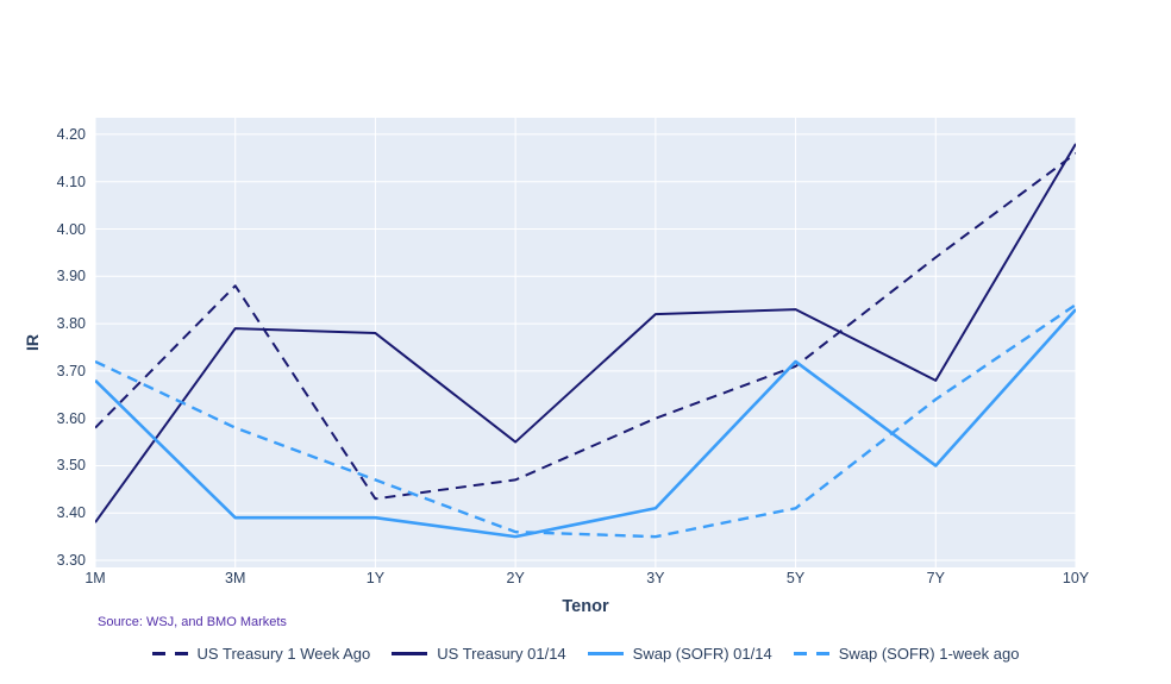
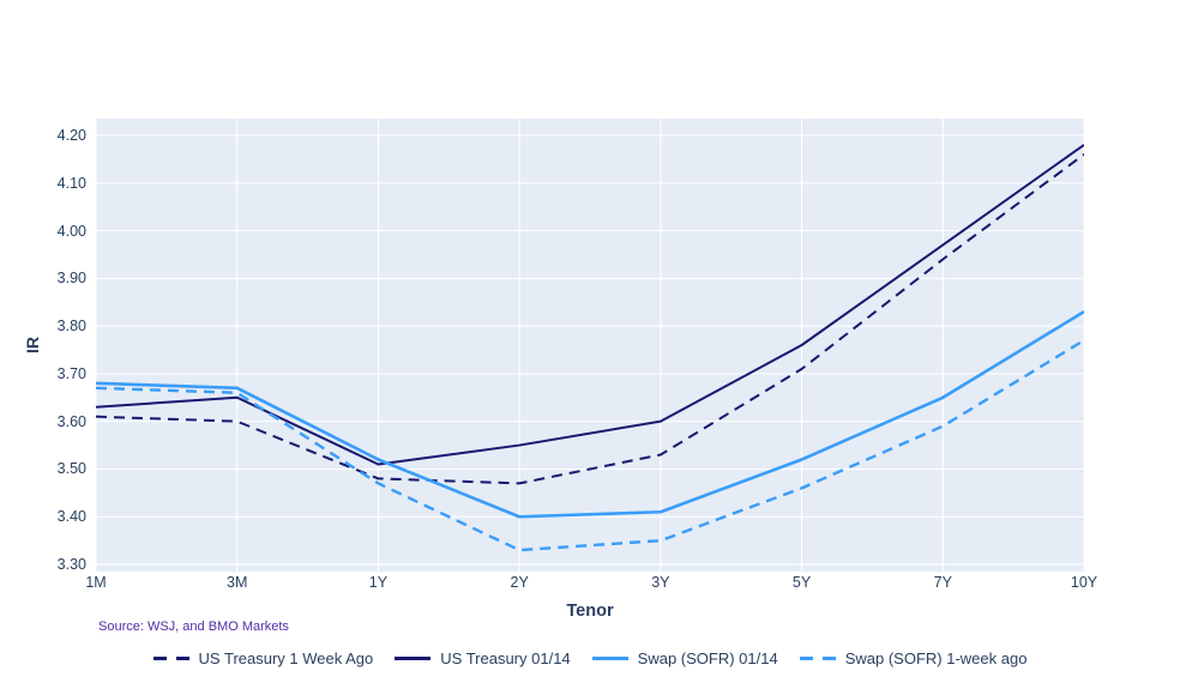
US Treasury 1 Week Ago/1M: 3.58 -> 3.61
US Treasury 01/14/1M: 3.38 -> 3.63
Swap (SOFR) 1-week ago/1M: 3.72 -> 3.67
US Treasury 1 Week Ago/3M: 3.88 -> 3.60
US Treasury 01/14/3M: 3.79 -> 3.65
Swap (SOFR) 01/14/3M: 3.39 -> 3.67
Swap (SOFR) 1-week ago/3M: 3.58 -> 3.66
US Treasury 1 Week Ago/1Y: 3.43 -> 3.48
US Treasury 01/14/1Y: 3.78 -> 3.51
Swap (SOFR) 01/14/1Y: 3.39 -> 3.52
Swap (SOFR) 01/14/2Y: 3.35 -> 3.40
Swap (SOFR) 1-week ago/2Y: 3.36 -> 3.33
US Treasury 1 Week Ago/3Y: 3.60 -> 3.53
US Treasury 01/14/3Y: 3.82 -> 3.60
US Treasury 01/14/5Y: 3.83 -> 3.76
Swap (SOFR) 01/14/5Y: 3.72 -> 3.52
Swap (SOFR) 1-week ago/5Y: 3.41 -> 3.46
US Treasury 01/14/7Y: 3.68 -> 3.97
Swap (SOFR) 01/14/7Y: 3.50 -> 3.65
Swap (SOFR) 1-week ago/7Y: 3.64 -> 3.59
Swap (SOFR) 1-week ago/10Y: 3.84 -> 3.77
